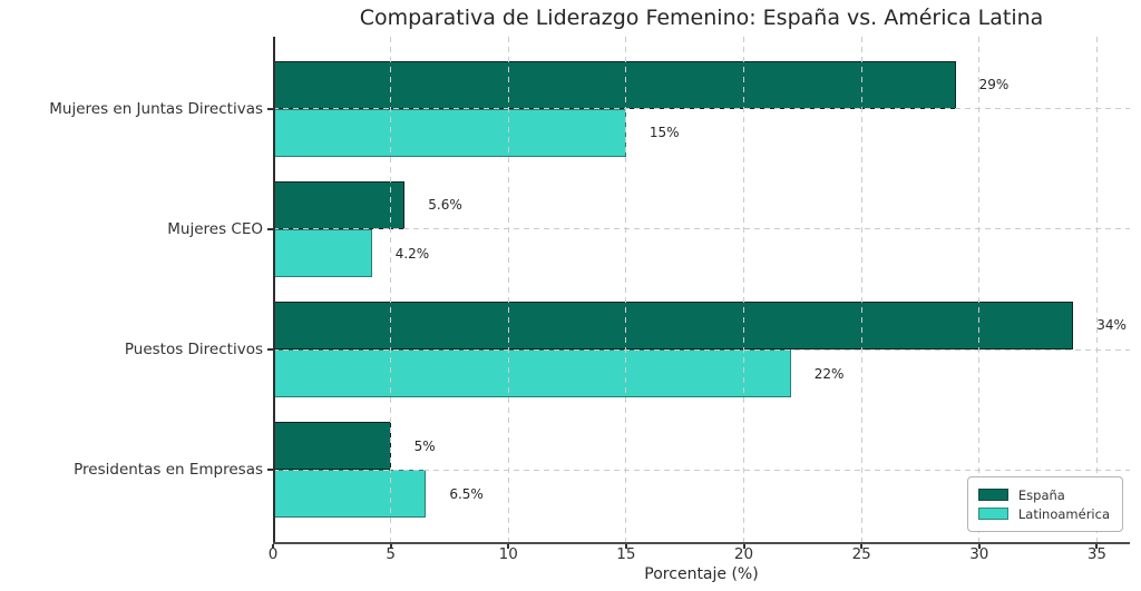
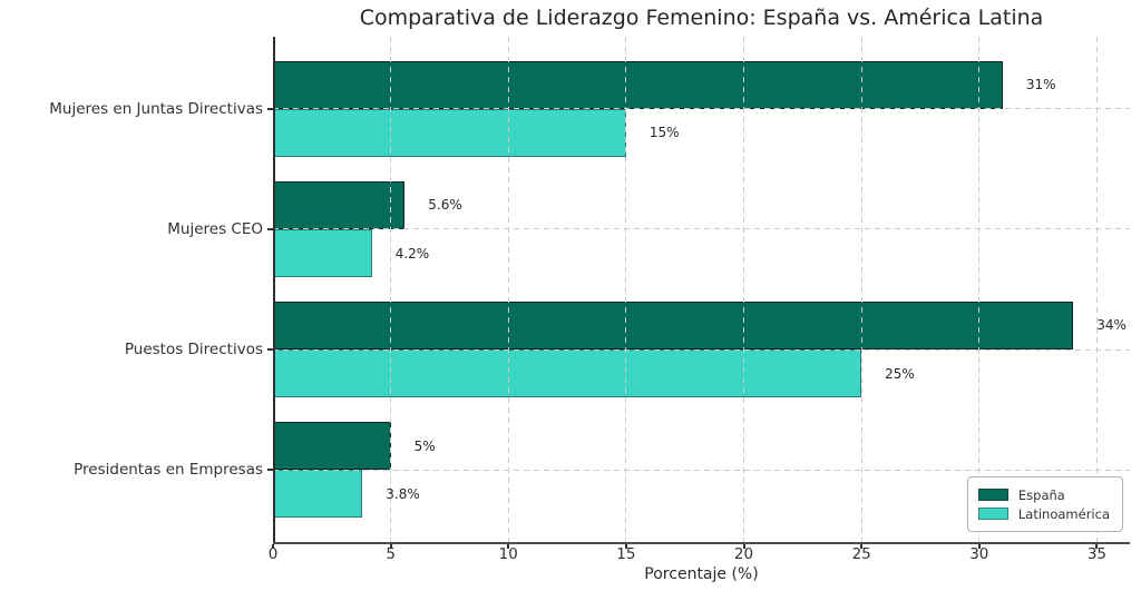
España/Mujeres en Juntas Directivas: 29% -> 31%
Latinoamérica/Puestos Directivos: 22% -> 25%
Latinoamérica/Presidentas en Empresas: 6.5% -> 3.8%
